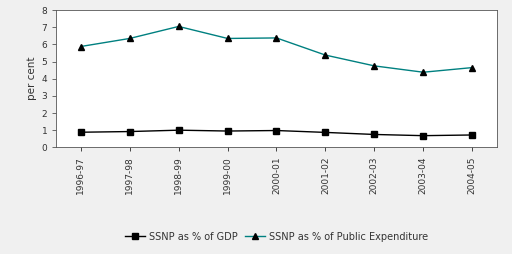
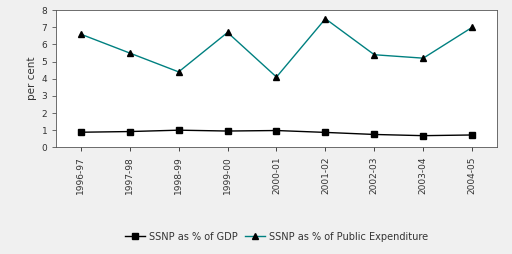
SSNP as % of Public Expenditure/1996-97: 5.9 -> 6.6
SSNP as % of Public Expenditure/1997-98: 6.3 -> 5.5
SSNP as % of Public Expenditure/1998-99: 7.0 -> 4.4
SSNP as % of Public Expenditure/1999-00: 6.3 -> 6.7
SSNP as % of Public Expenditure/2000-01: 6.4 -> 4.1
SSNP as % of Public Expenditure/2001-02: 5.4 -> 7.5
SSNP as % of Public Expenditure/2002-03: 4.8 -> 5.4
SSNP as % of Public Expenditure/2003-04: 4.4 -> 5.2
SSNP as % of Public Expenditure/2004-05: 4.7 -> 7.0
